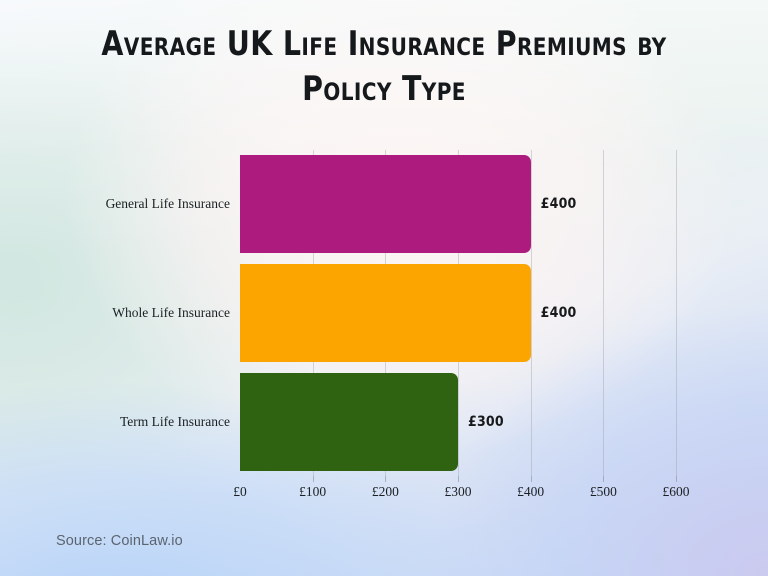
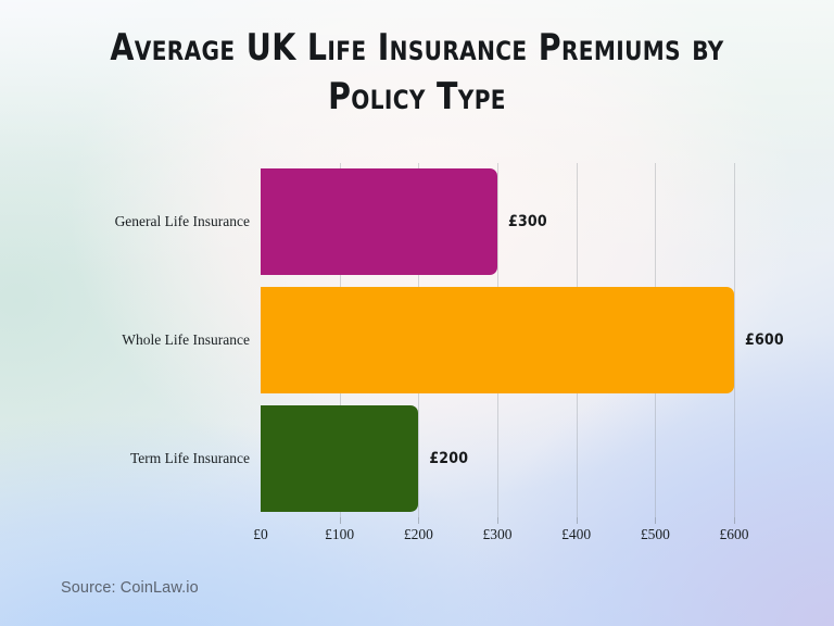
General Life Insurance: £400 -> £300
Whole Life Insurance: £400 -> £600
Term Life Insurance: £300 -> £200
